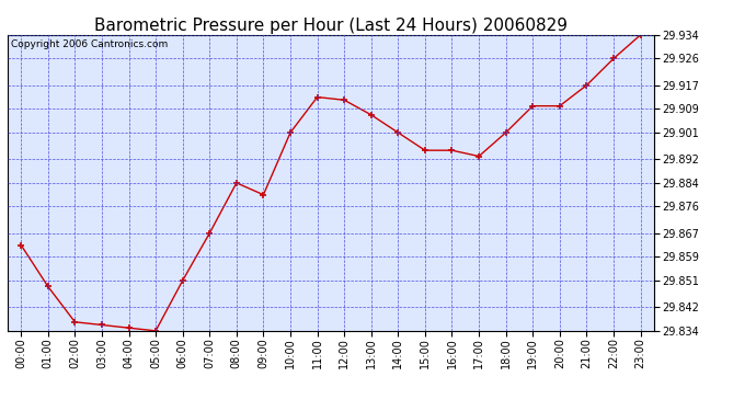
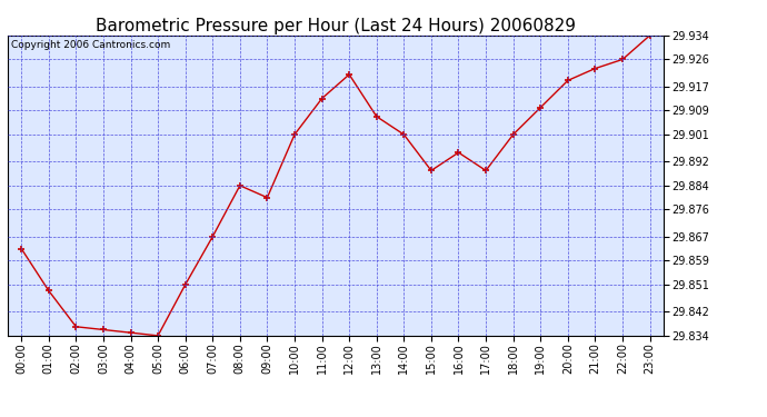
12:00: 29.912 -> 29.921
15:00: 29.895 -> 29.889
17:00: 29.893 -> 29.889
20:00: 29.910 -> 29.919
21:00: 29.917 -> 29.923
